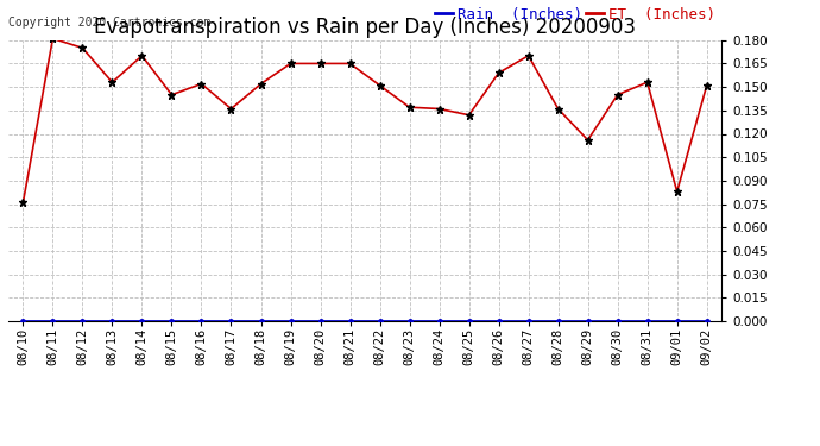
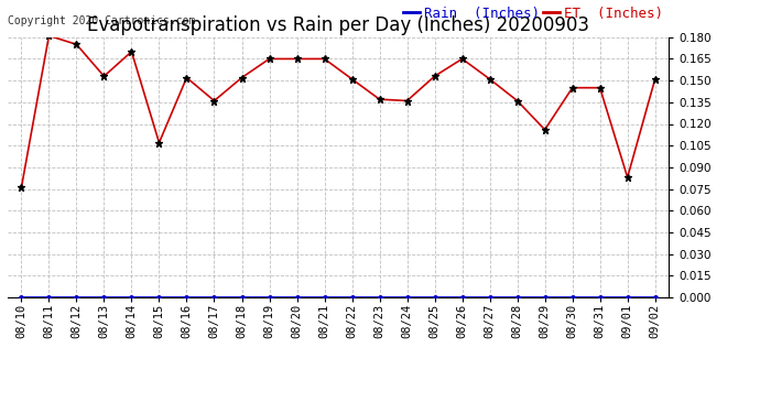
ET (Inches)/08/15: 0.145 -> 0.107
ET (Inches)/08/25: 0.132 -> 0.153
ET (Inches)/08/26: 0.159 -> 0.165
ET (Inches)/08/27: 0.170 -> 0.151
ET (Inches)/08/31: 0.153 -> 0.145
